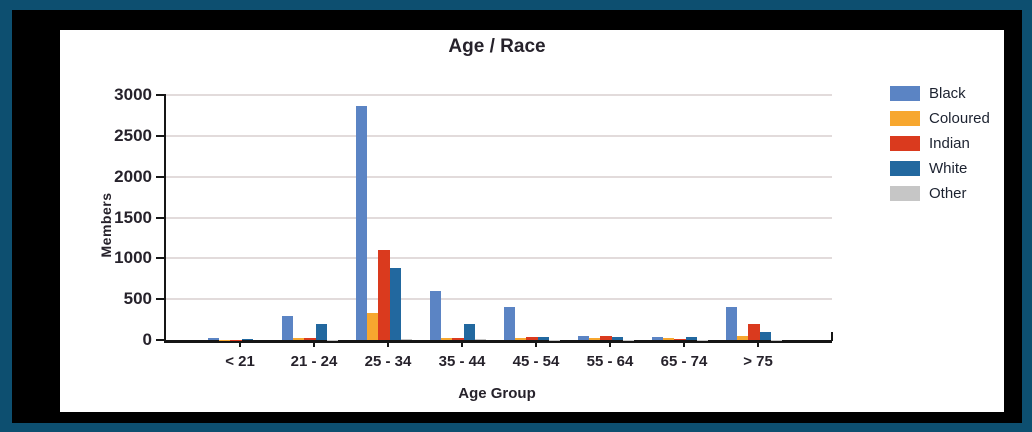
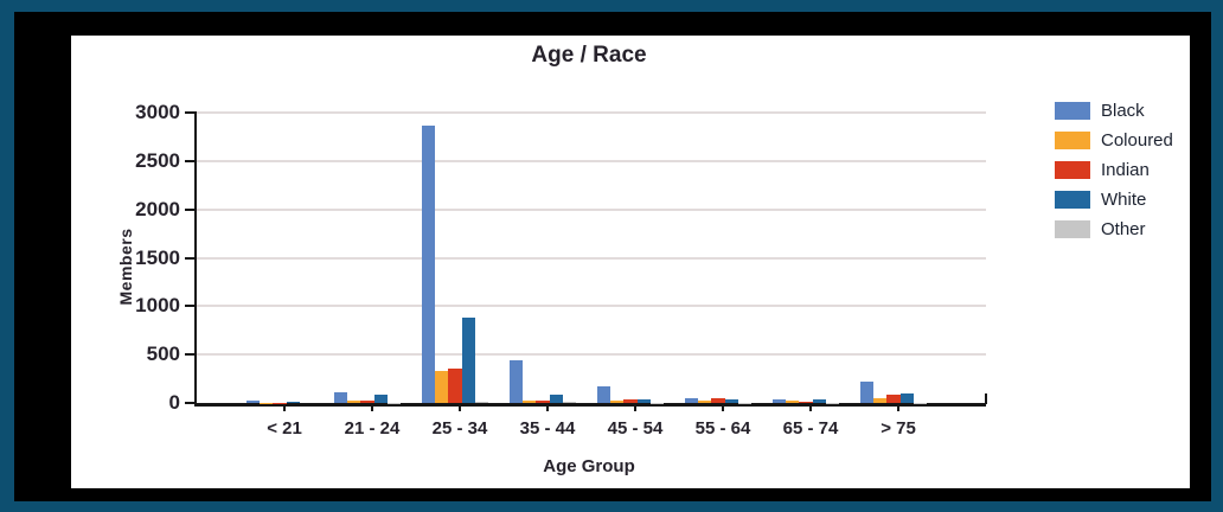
Black/21 - 24: 300 -> 100
White/21 - 24: 200 -> 100
Indian/25 - 34: 1100 -> 400
Black/35 - 44: 600 -> 400
White/35 - 44: 200 -> 100
Black/45 - 54: 400 -> 200
Black/> 75: 400 -> 200
Indian/> 75: 200 -> 100
